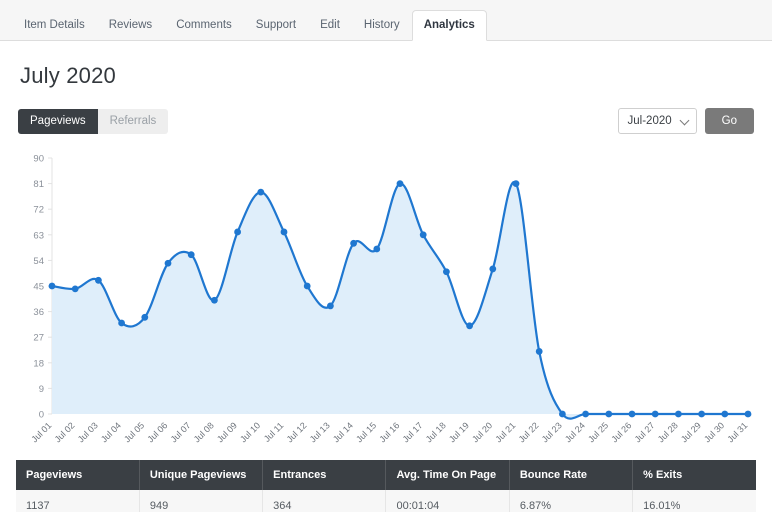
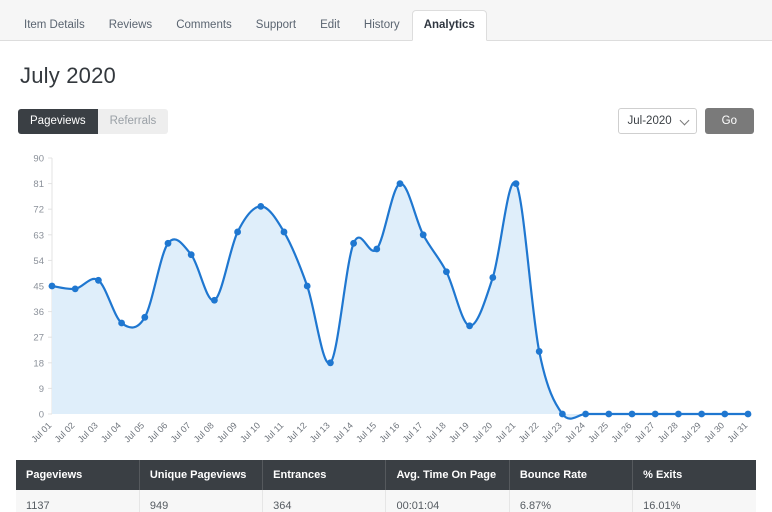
Jul 06: 53 -> 60
Jul 10: 78 -> 73
Jul 13: 38 -> 18
Jul 20: 51 -> 48
